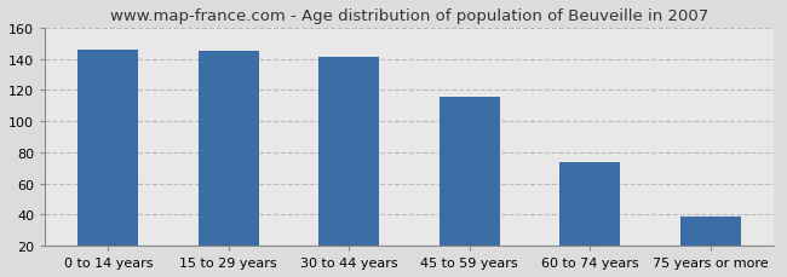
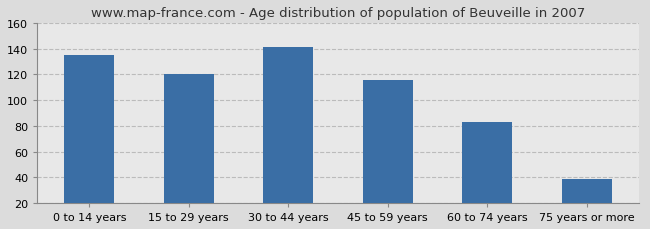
0 to 14 years: 146 -> 135
15 to 29 years: 145 -> 120
60 to 74 years: 74 -> 83
